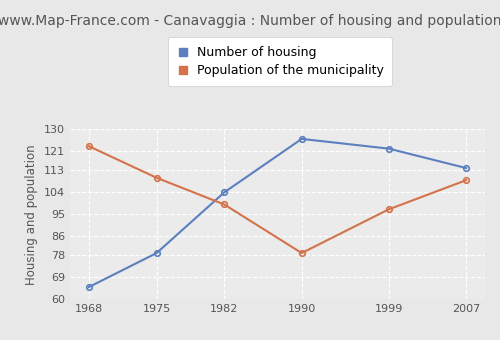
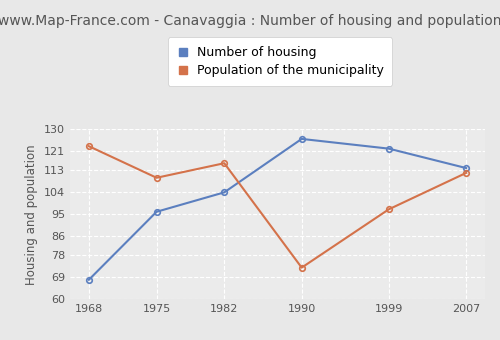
Number of housing/1968: 65 -> 68
Number of housing/1975: 79 -> 96
Population of the municipality/1982: 99 -> 116
Population of the municipality/1990: 79 -> 73
Population of the municipality/2007: 109 -> 112
